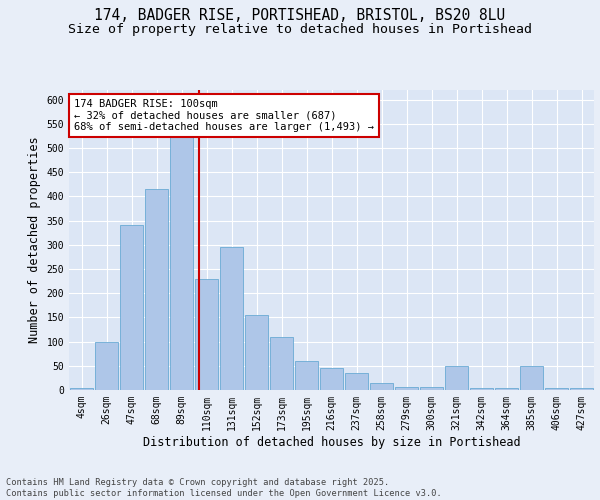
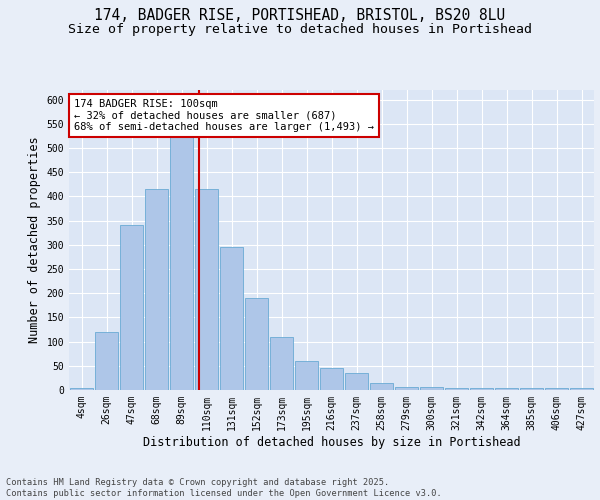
26sqm: 100 -> 120
110sqm: 230 -> 415
152sqm: 155 -> 190
321sqm: 50 -> 5
385sqm: 50 -> 5
